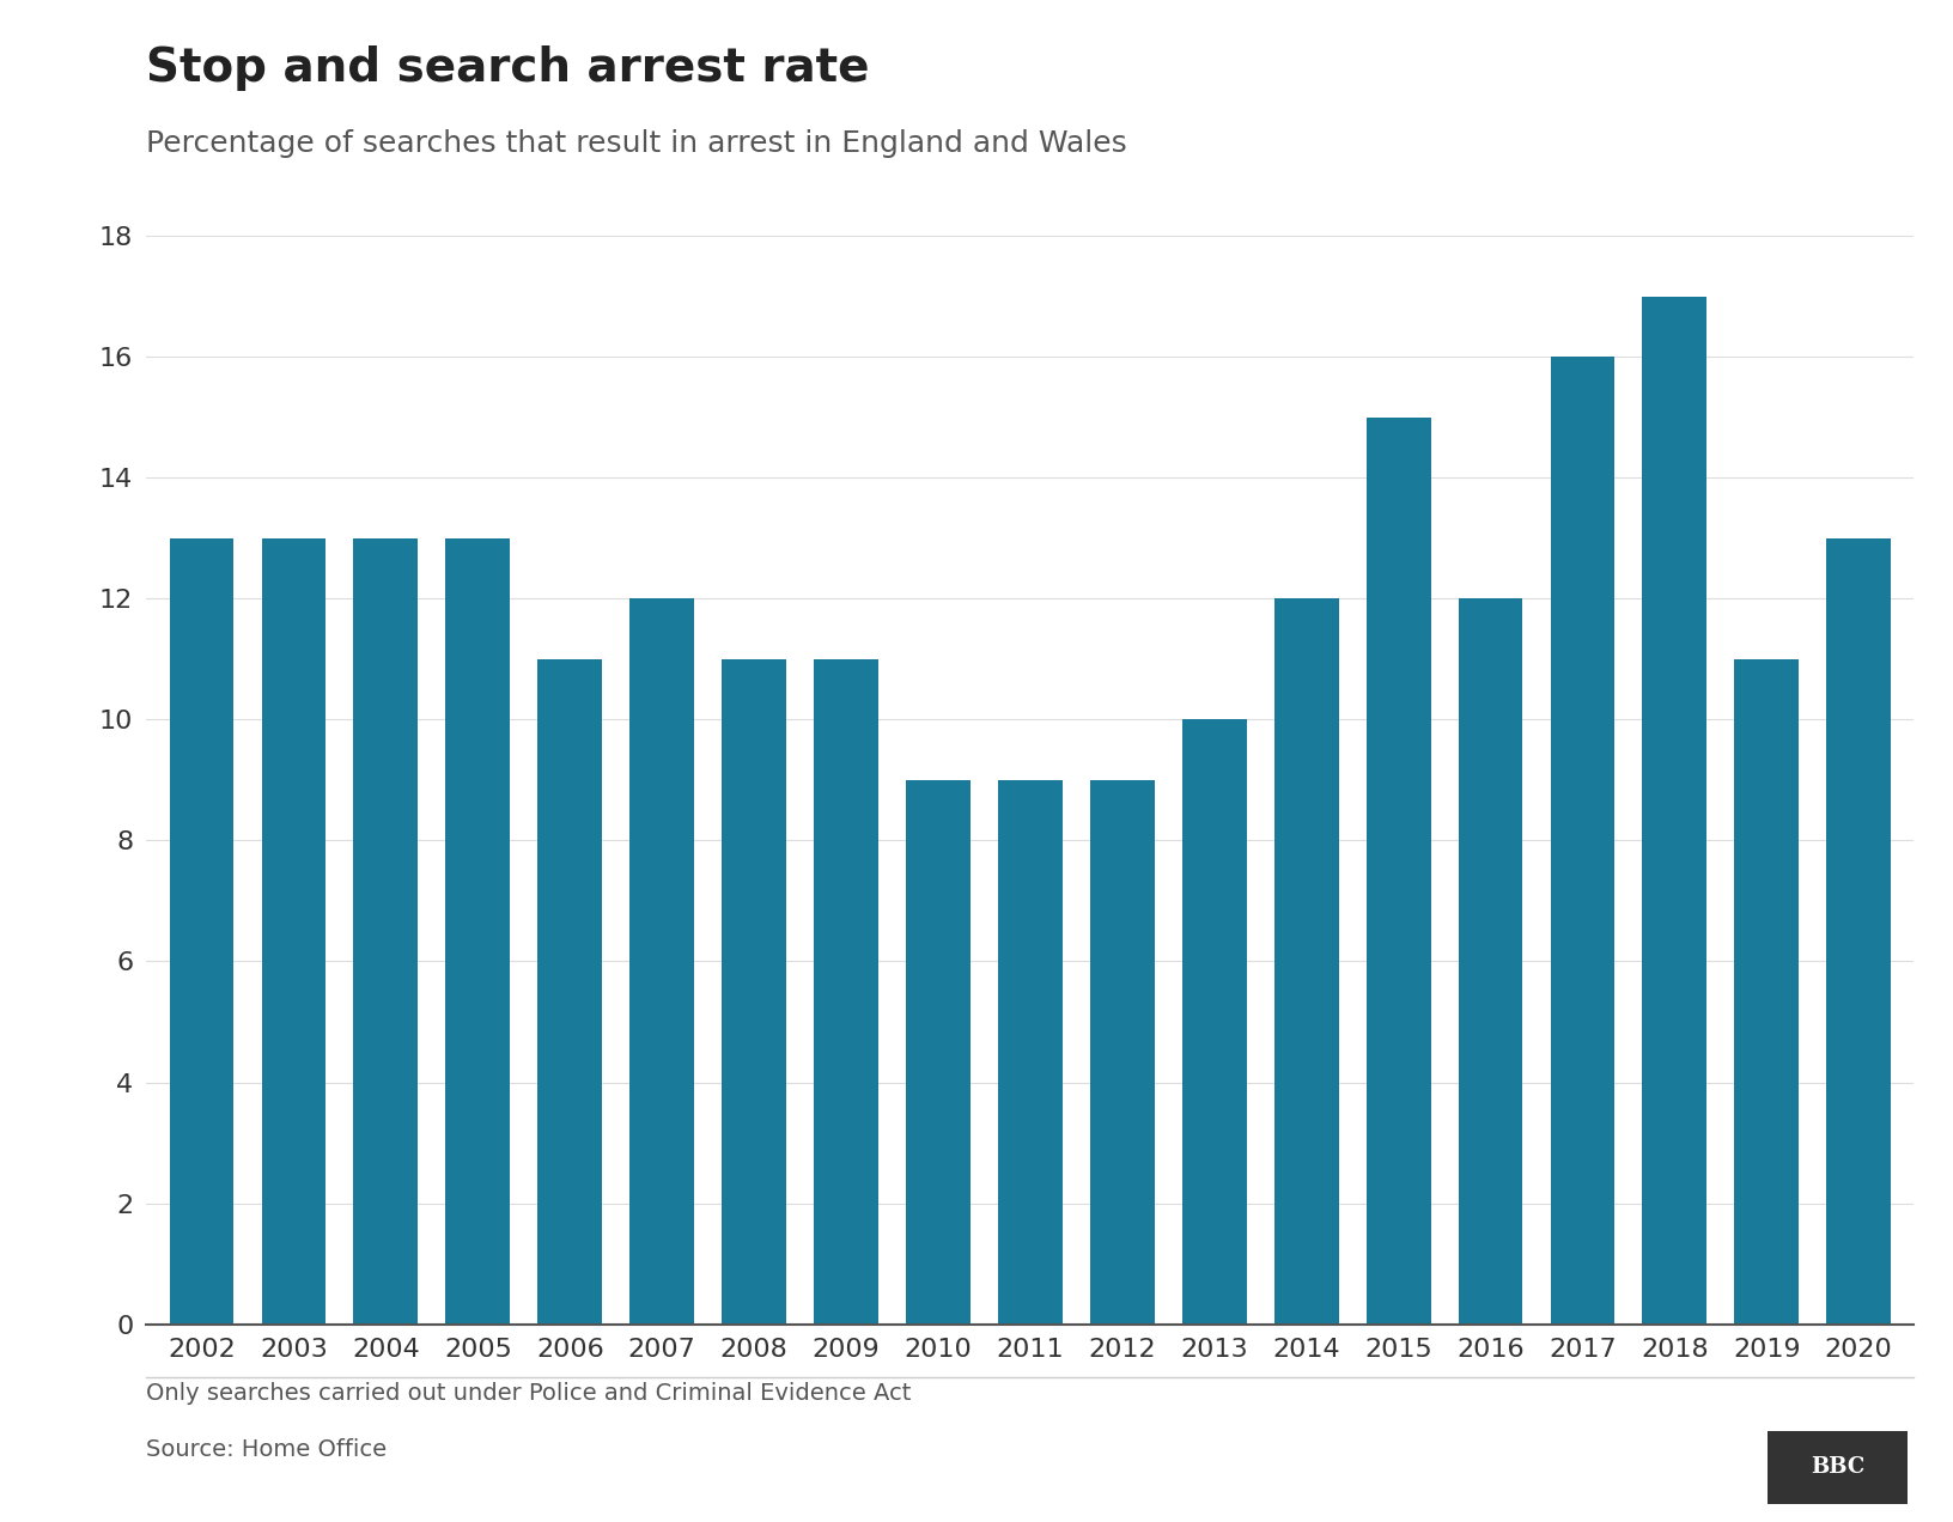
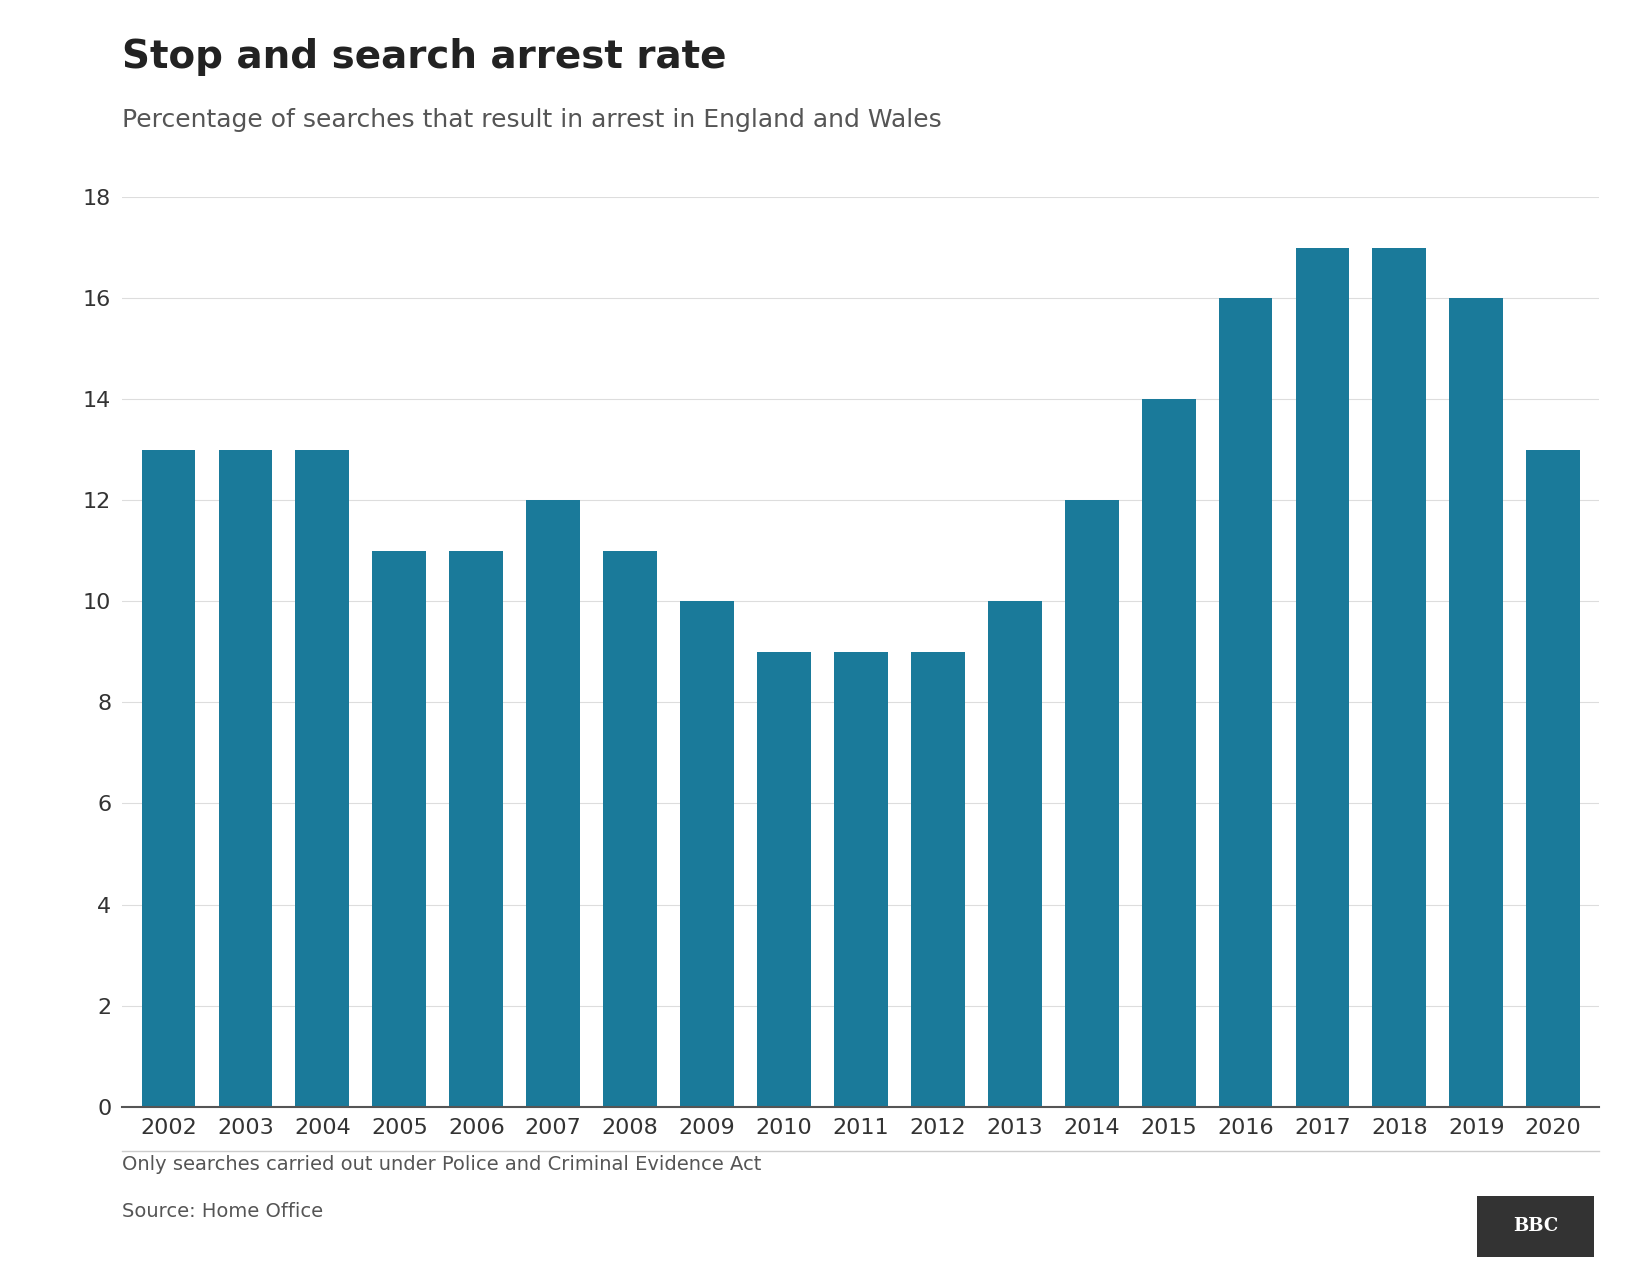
2005: 13 -> 11
2009: 11 -> 10
2015: 15 -> 14
2016: 12 -> 16
2017: 16 -> 17
2019: 11 -> 16
